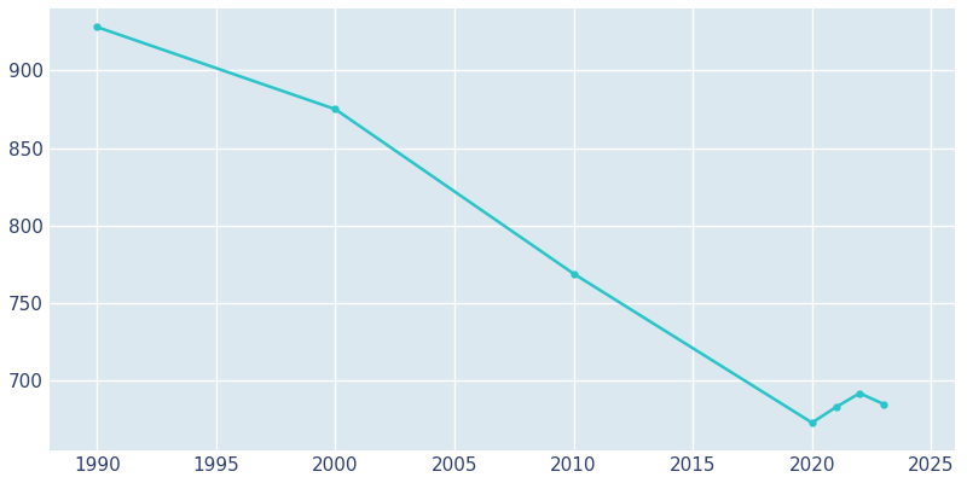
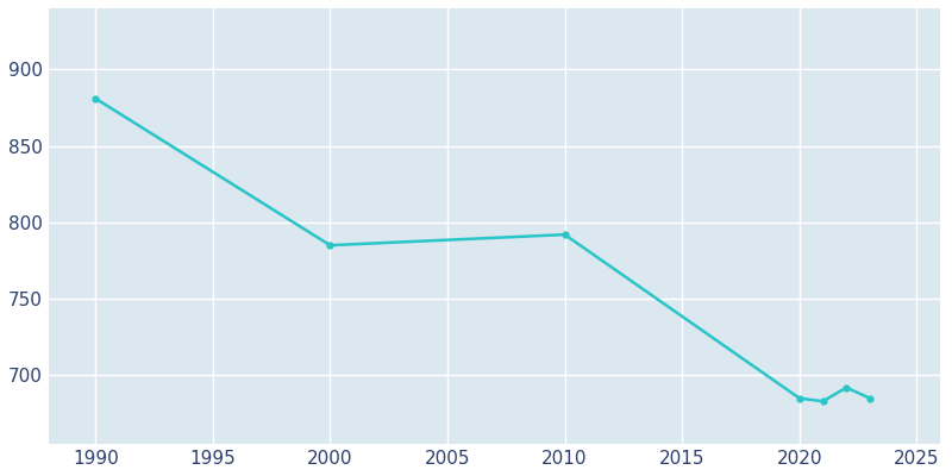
1990: 928 -> 881
2000: 875 -> 785
2010: 769 -> 792
2020: 673 -> 685
